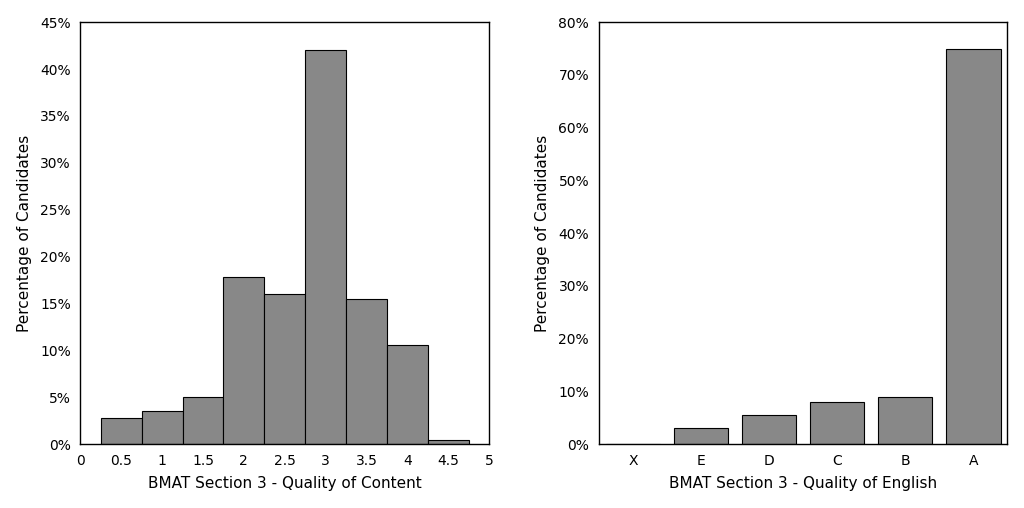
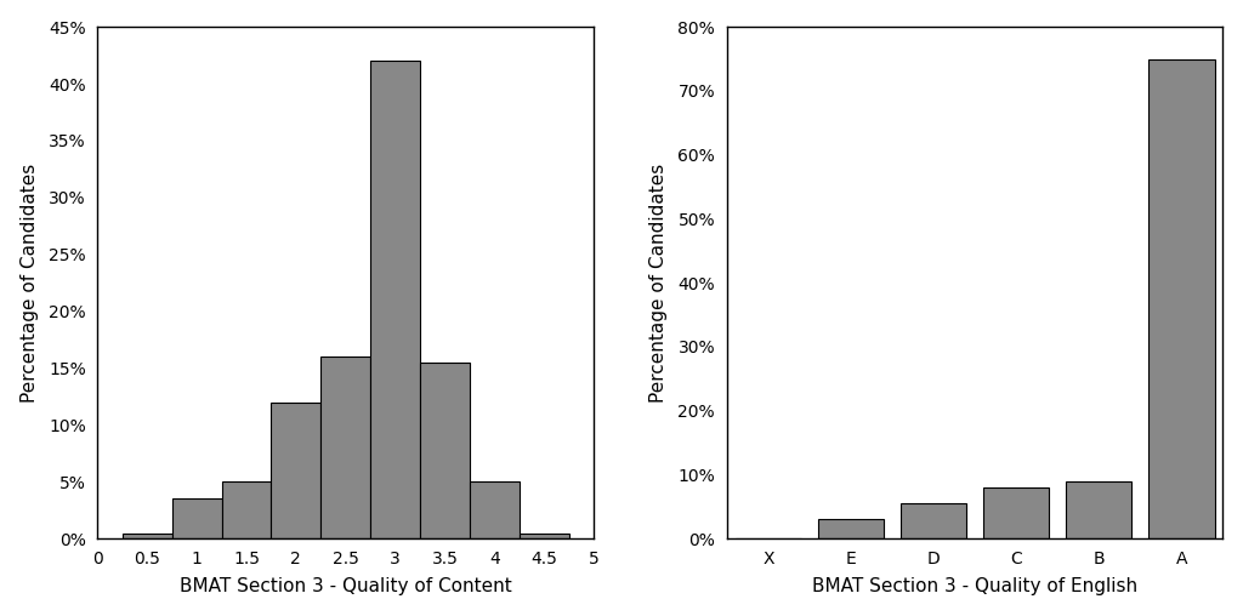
0.5: 2.8% -> 0.5%
2: 17.8% -> 12.0%
4: 10.6% -> 5.0%
